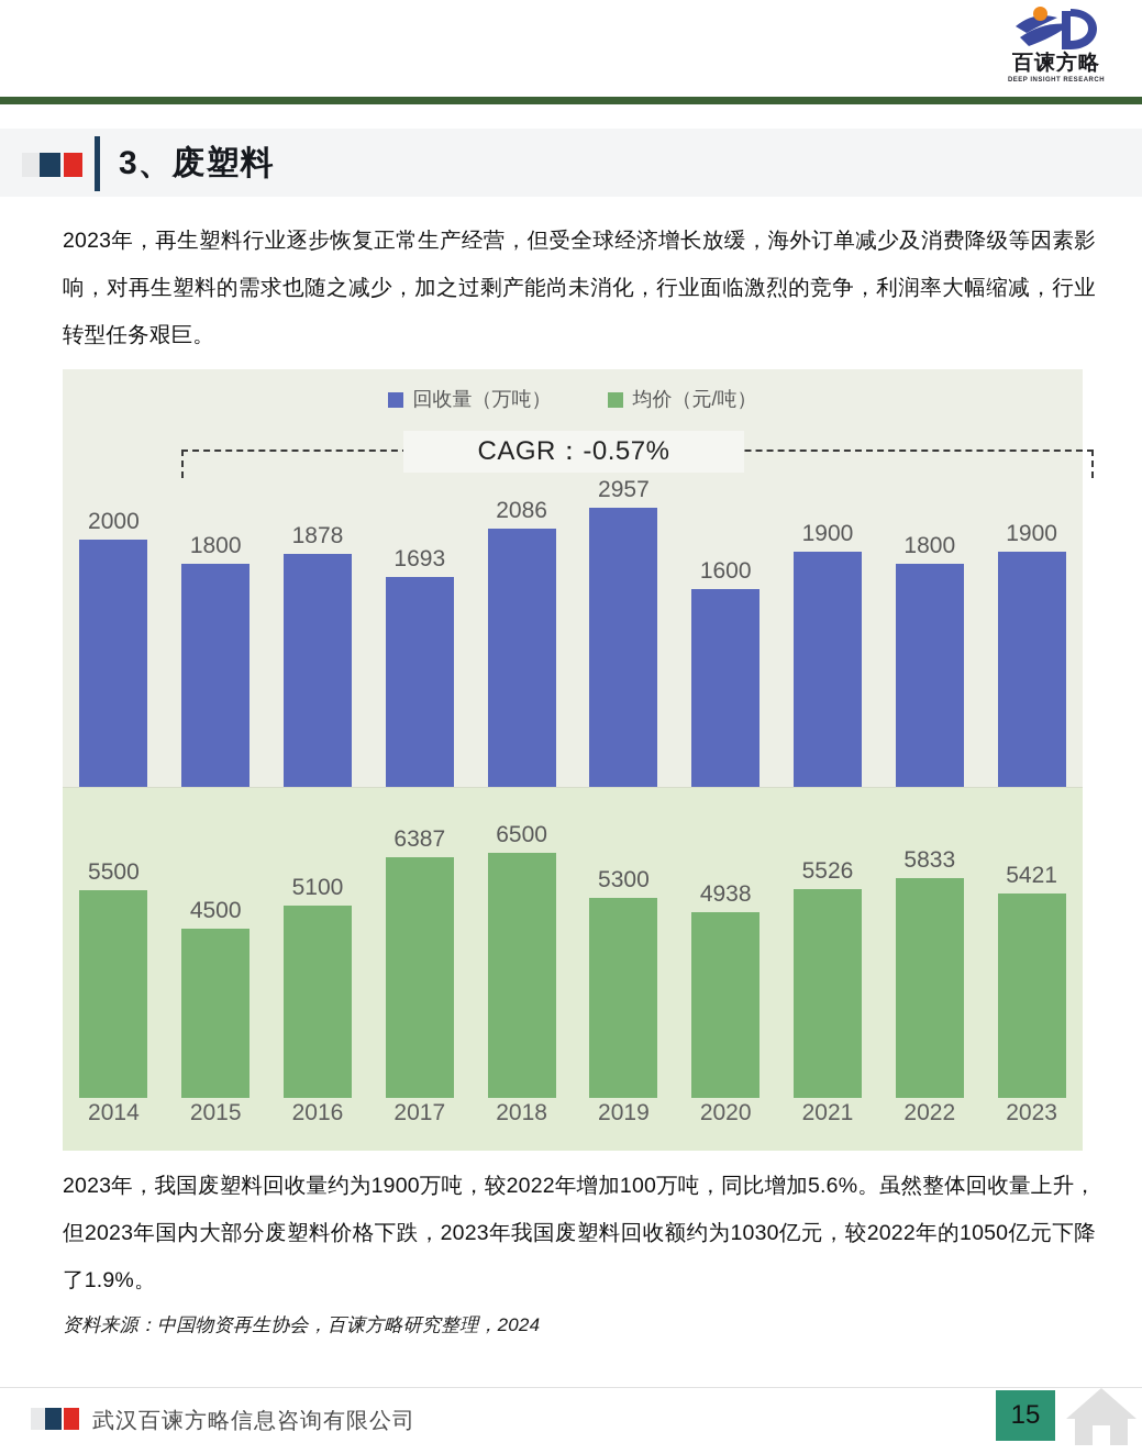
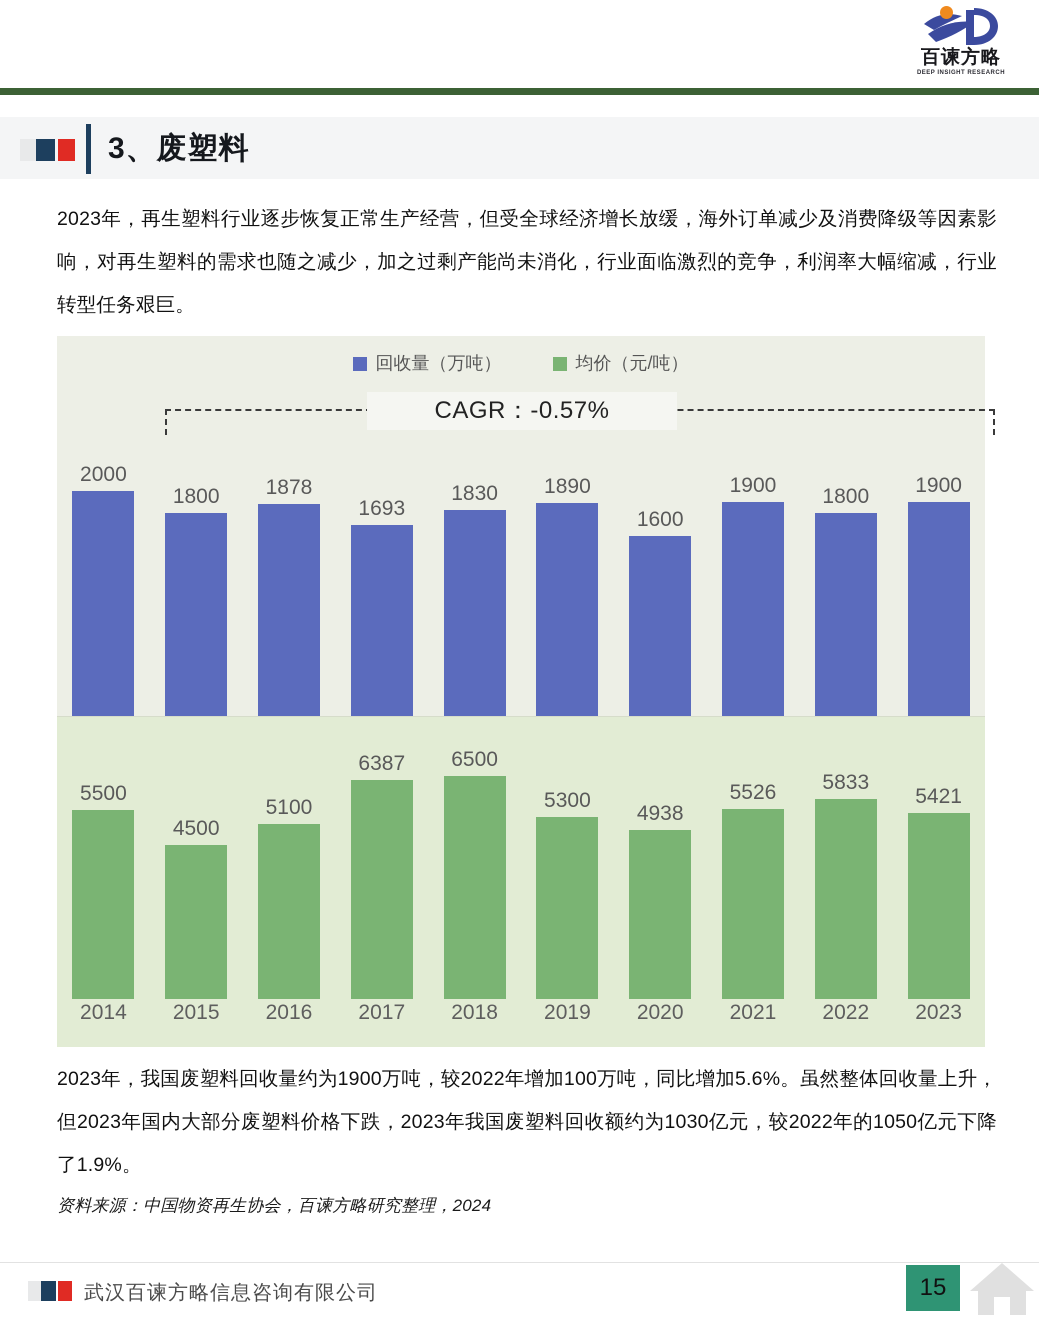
回收量（万吨）/2018: 2086 -> 1830
回收量（万吨）/2019: 2957 -> 1890
